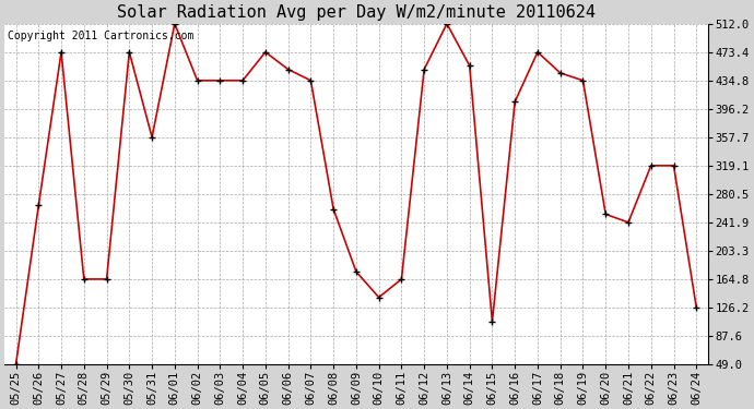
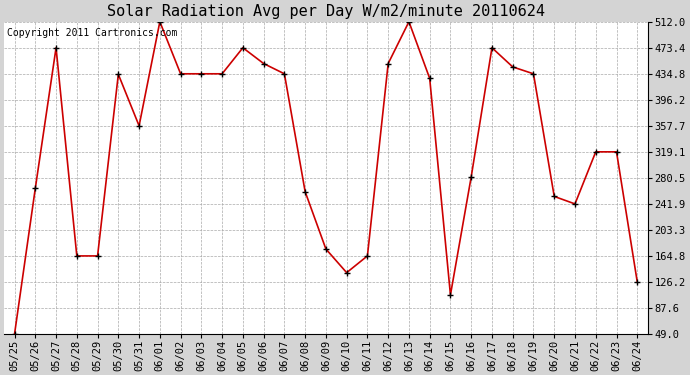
05/30: 473 -> 434
06/14: 455 -> 428
06/16: 406 -> 282
